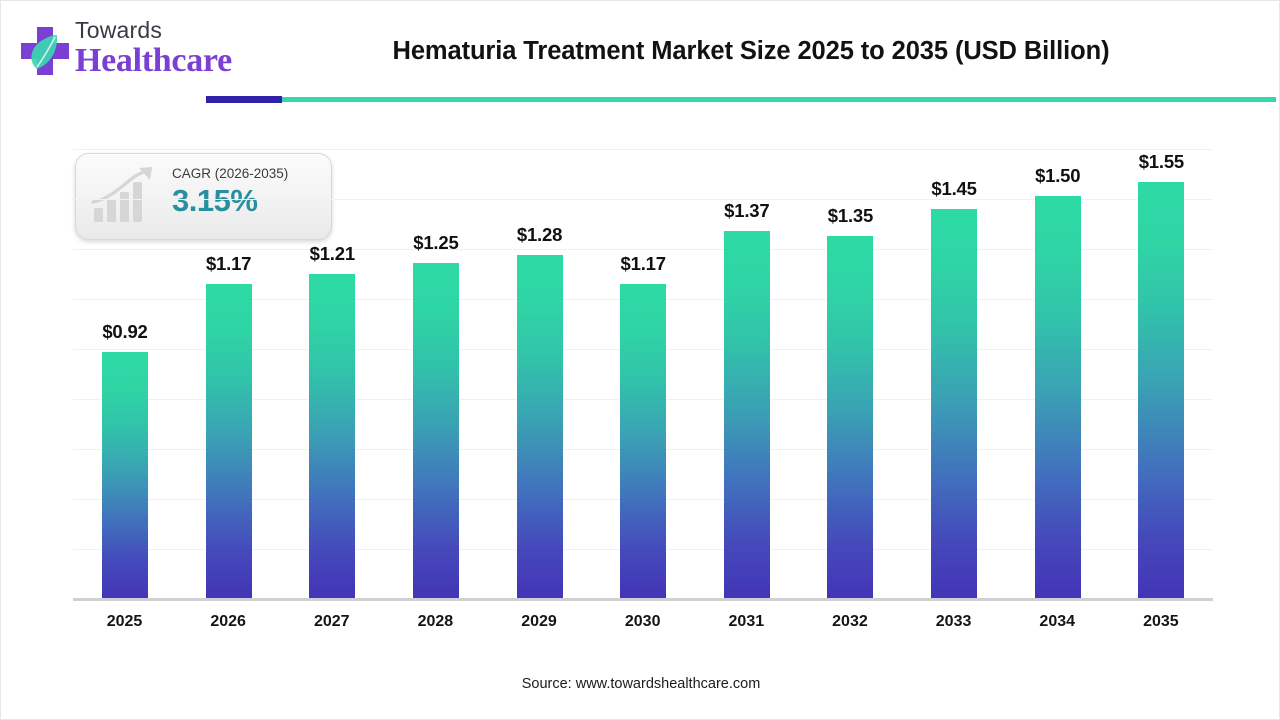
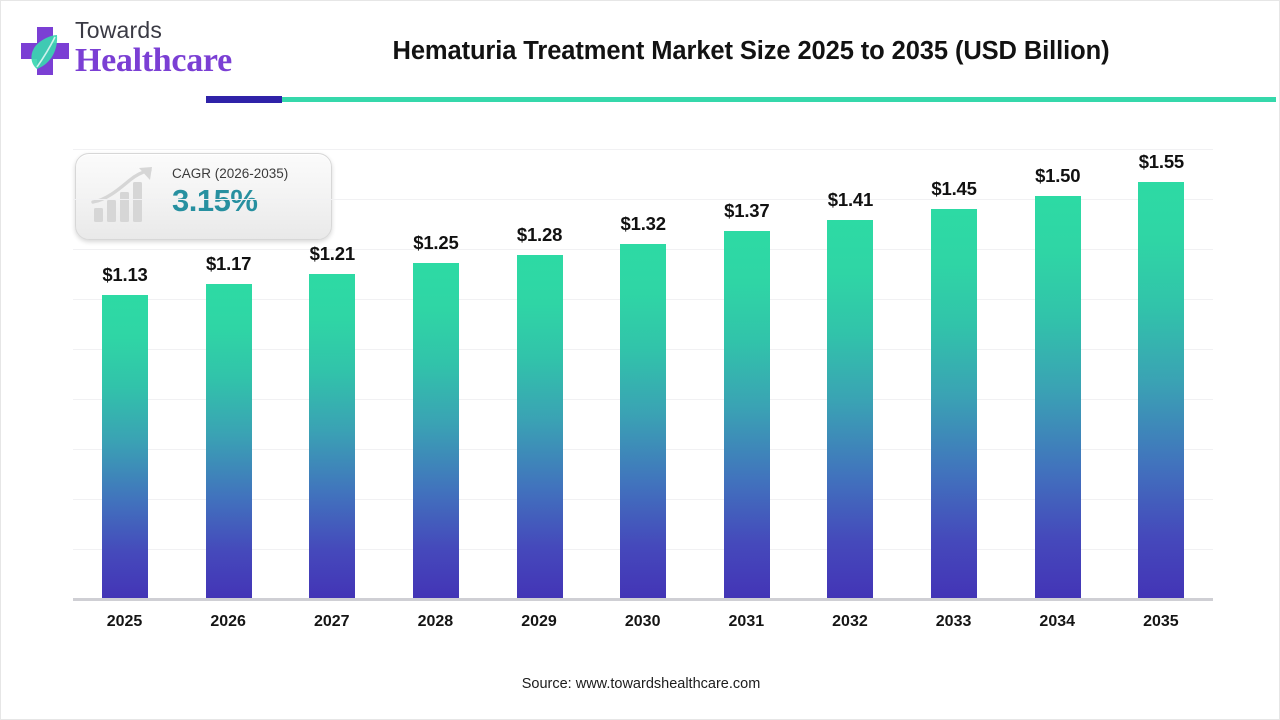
2025: $0.92 -> $1.13
2030: $1.17 -> $1.32
2032: $1.35 -> $1.41
